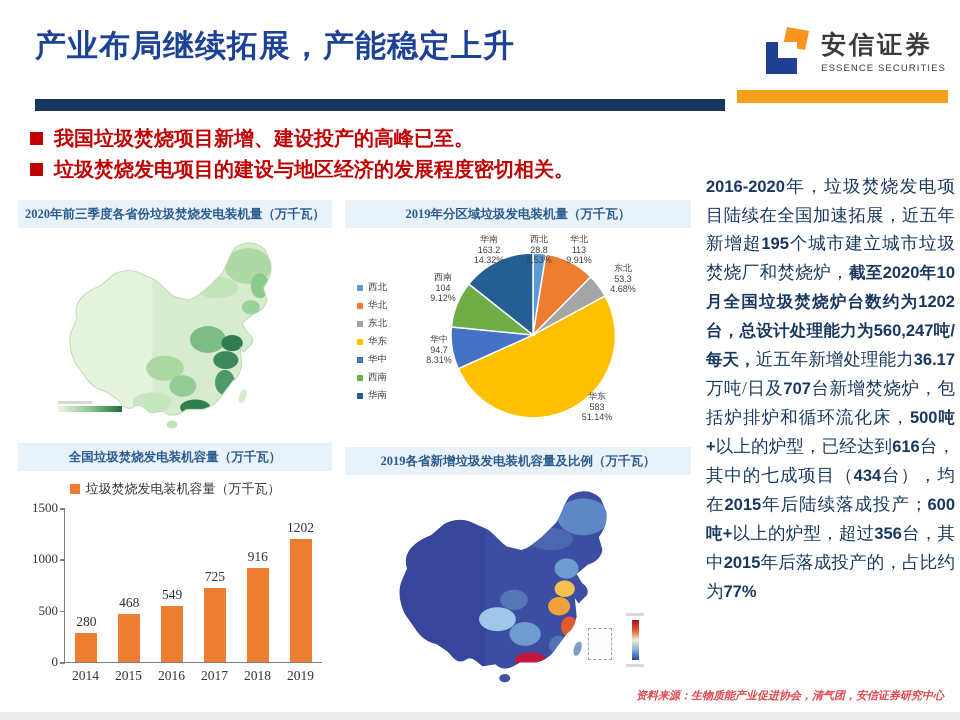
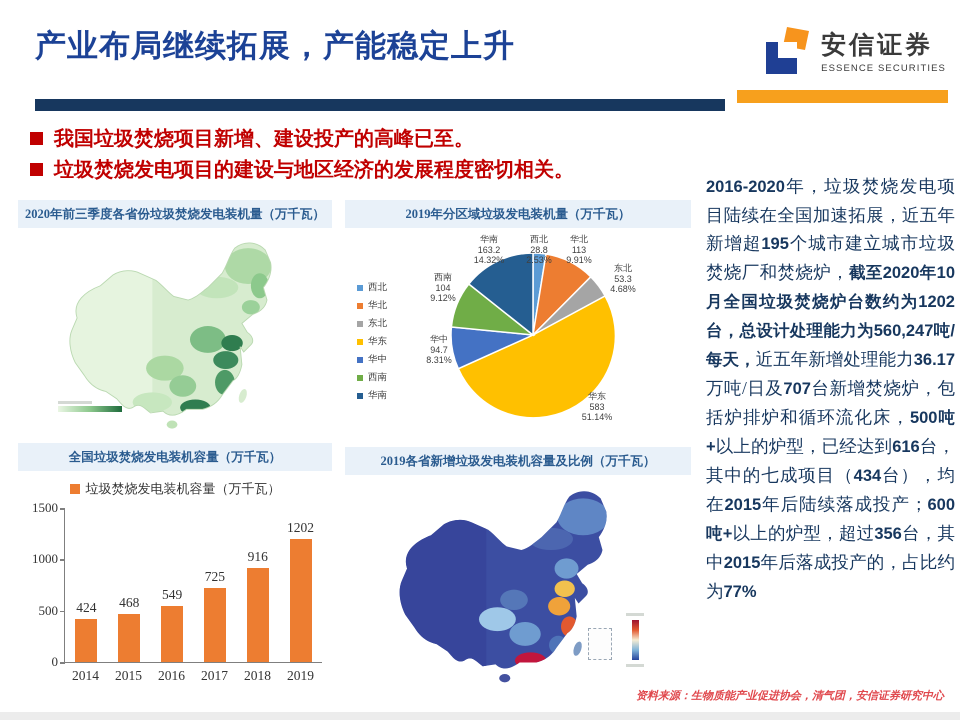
全国垃圾焚烧发电装机容量（万千瓦）/2014: 280 -> 424
